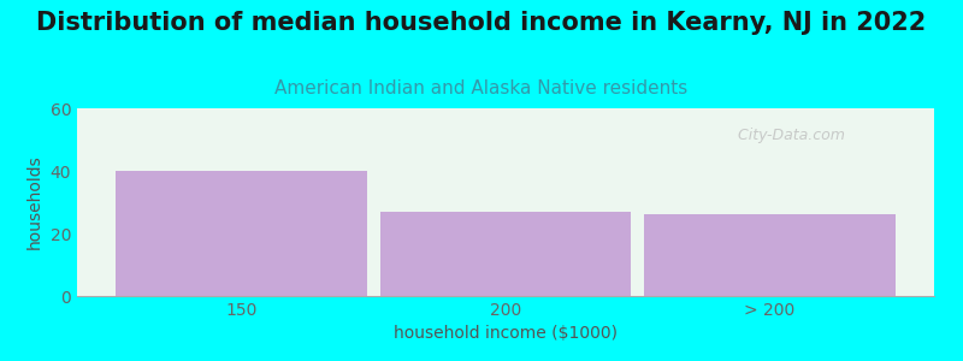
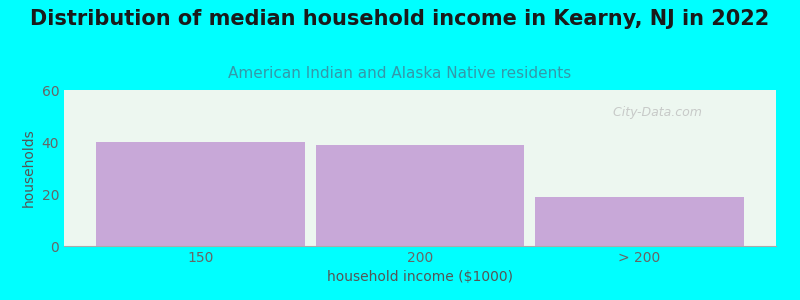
200: 27 -> 39
> 200: 26 -> 19
